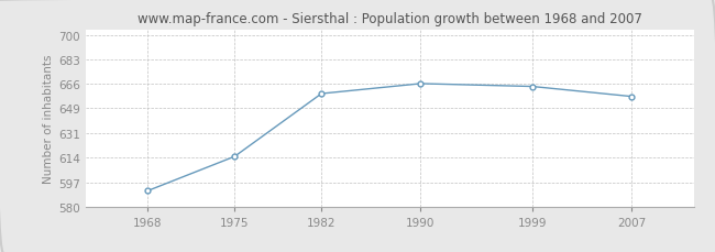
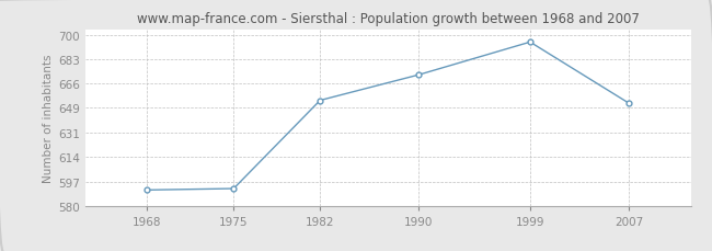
1975: 615 -> 592
1982: 659 -> 654
1990: 666 -> 672
1999: 664 -> 695
2007: 657 -> 652
